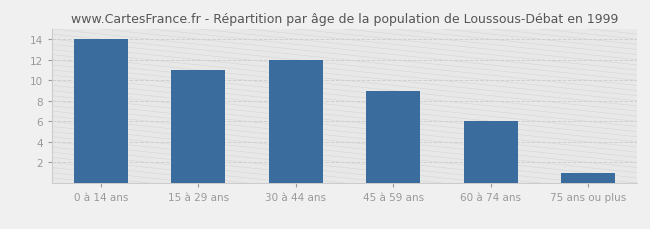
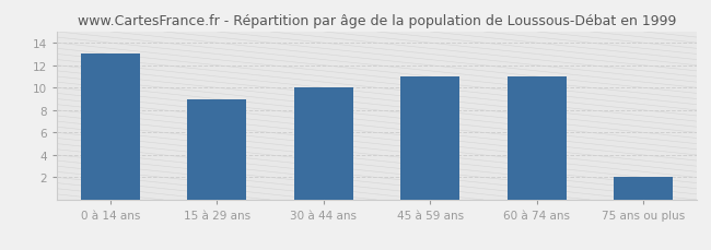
0 à 14 ans: 14 -> 13
15 à 29 ans: 11 -> 9
30 à 44 ans: 12 -> 10
45 à 59 ans: 9 -> 11
60 à 74 ans: 6 -> 11
75 ans ou plus: 1 -> 2
